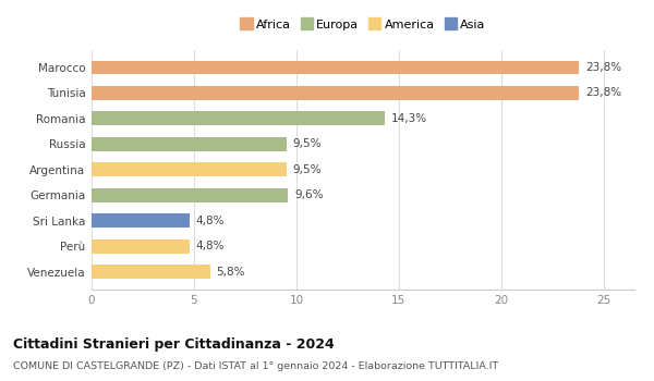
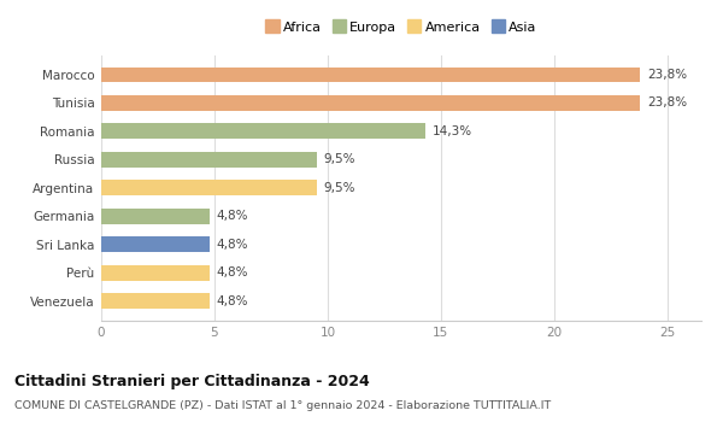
Germania: 9,6% -> 4,8%
Venezuela: 5,8% -> 4,8%
